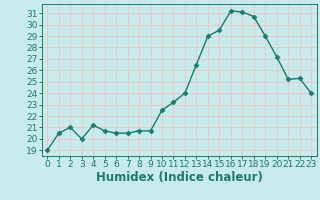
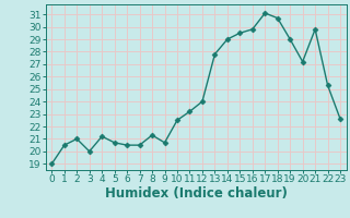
8: 20.7 -> 21.3
13: 26.5 -> 27.8
16: 31.2 -> 29.8
21: 25.2 -> 29.8
23: 24.0 -> 22.6
